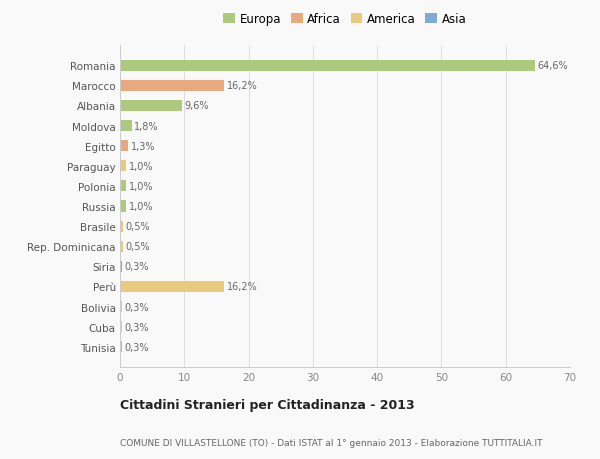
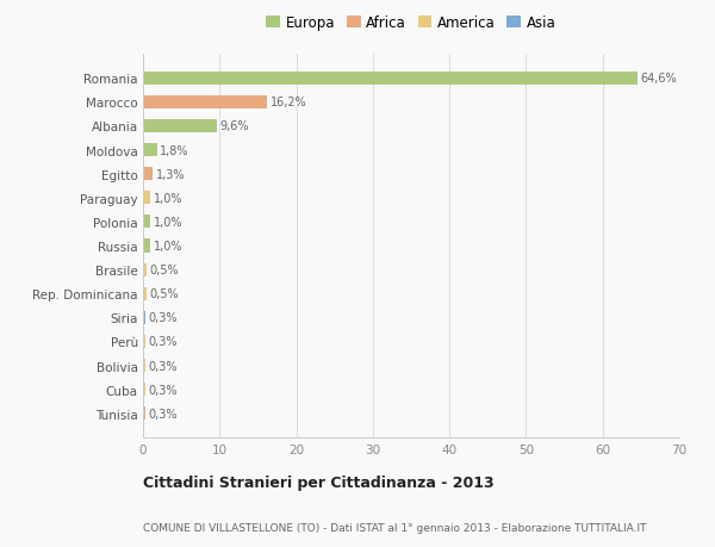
Perù: 16,2% -> 0,3%
